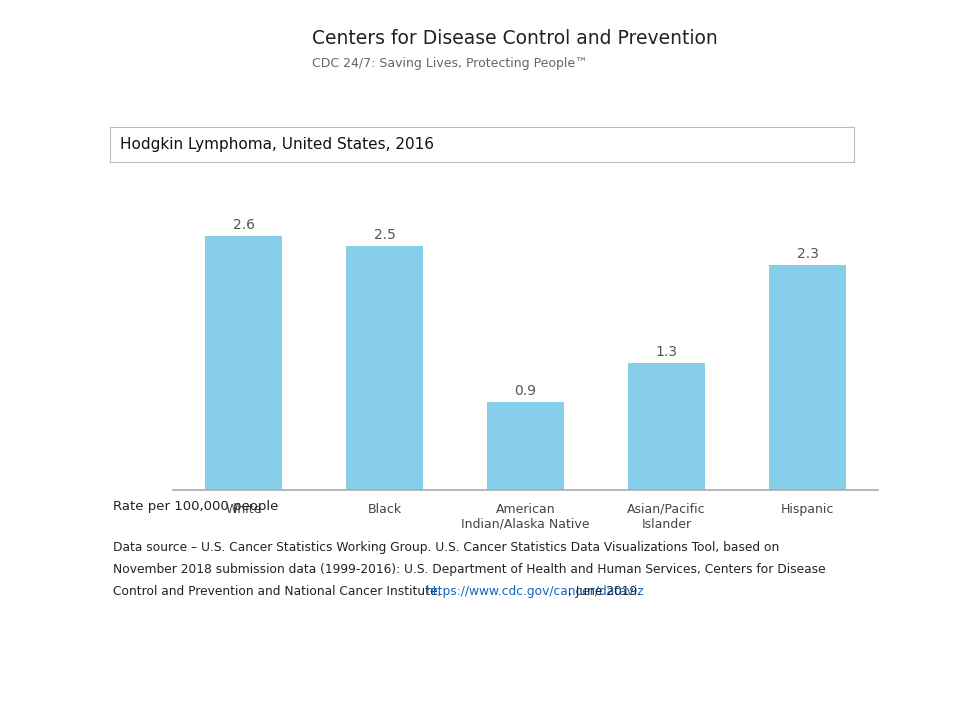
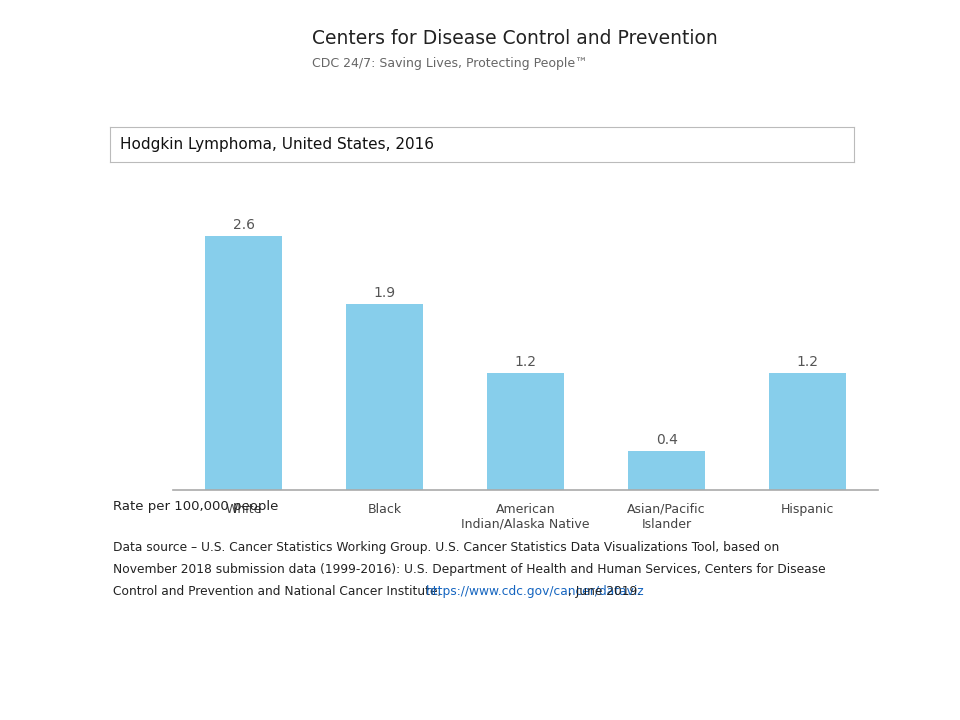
Black: 2.5 -> 1.9
American Indian/Alaska Native: 0.9 -> 1.2
Asian/Pacific Islander: 1.3 -> 0.4
Hispanic: 2.3 -> 1.2
